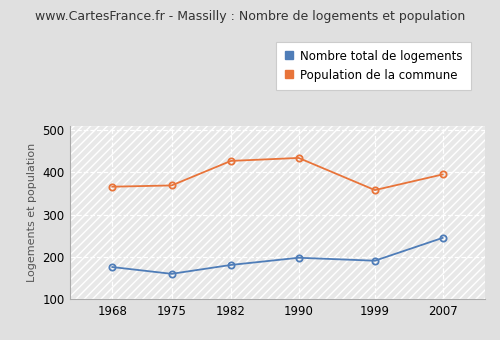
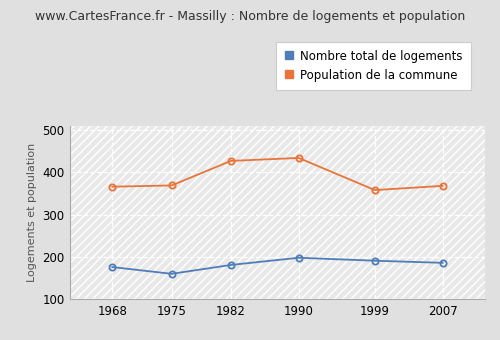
Nombre total de logements/2007: 245 -> 186
Population de la commune/2007: 395 -> 368
